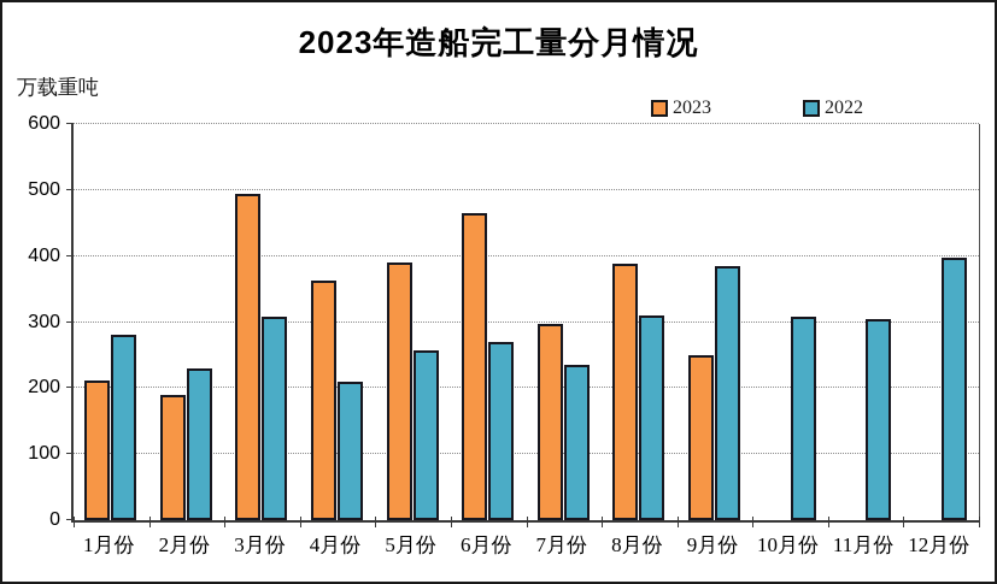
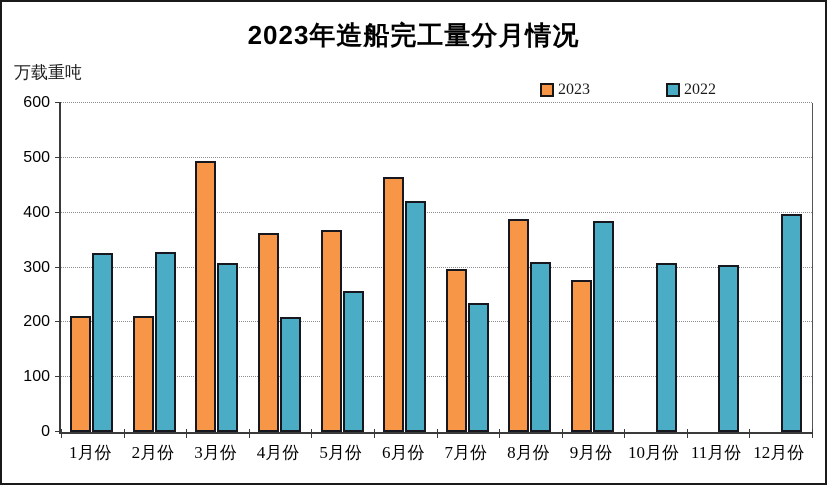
2022/1月份: 280 -> 330
2023/2月份: 190 -> 210
2022/2月份: 230 -> 330
2023/5月份: 390 -> 370
2022/6月份: 270 -> 420
2023/9月份: 250 -> 280
